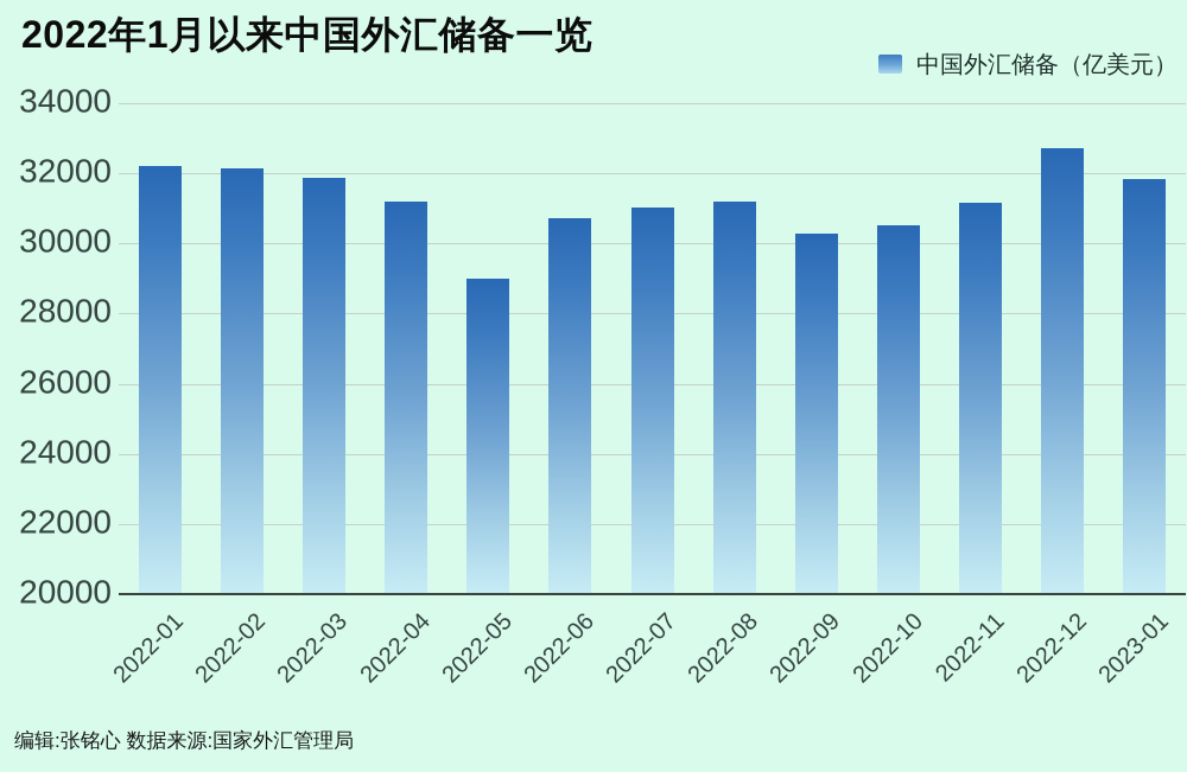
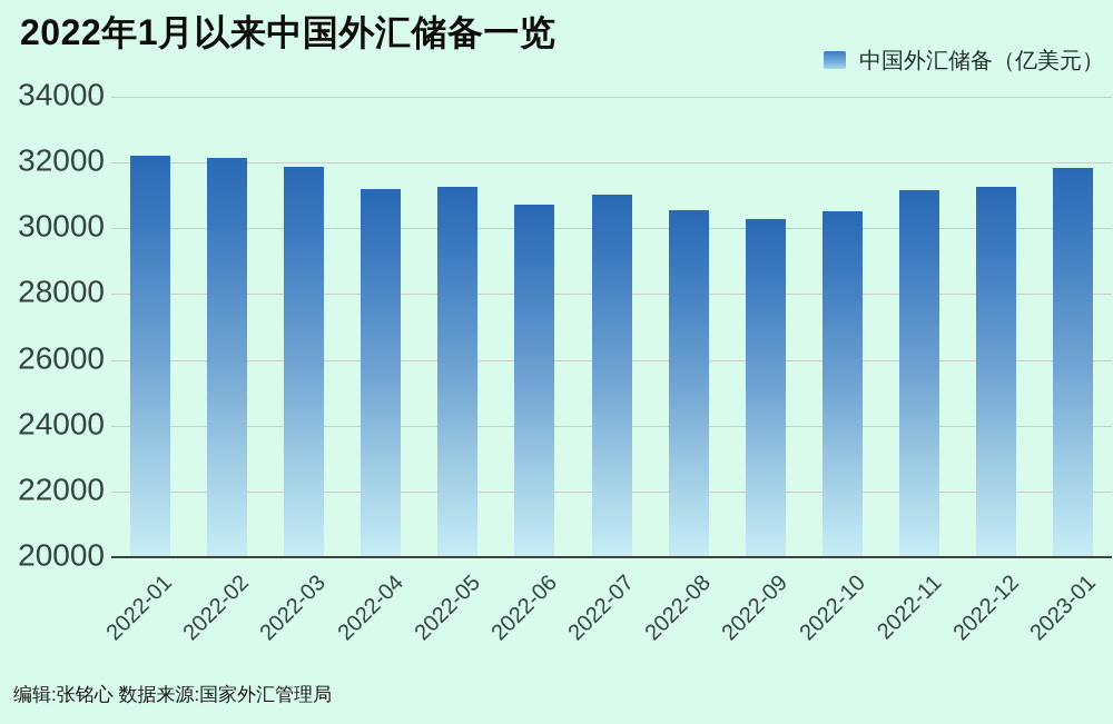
2022-05: 29000 -> 31300
2022-08: 31200 -> 30500
2022-12: 32700 -> 31300
